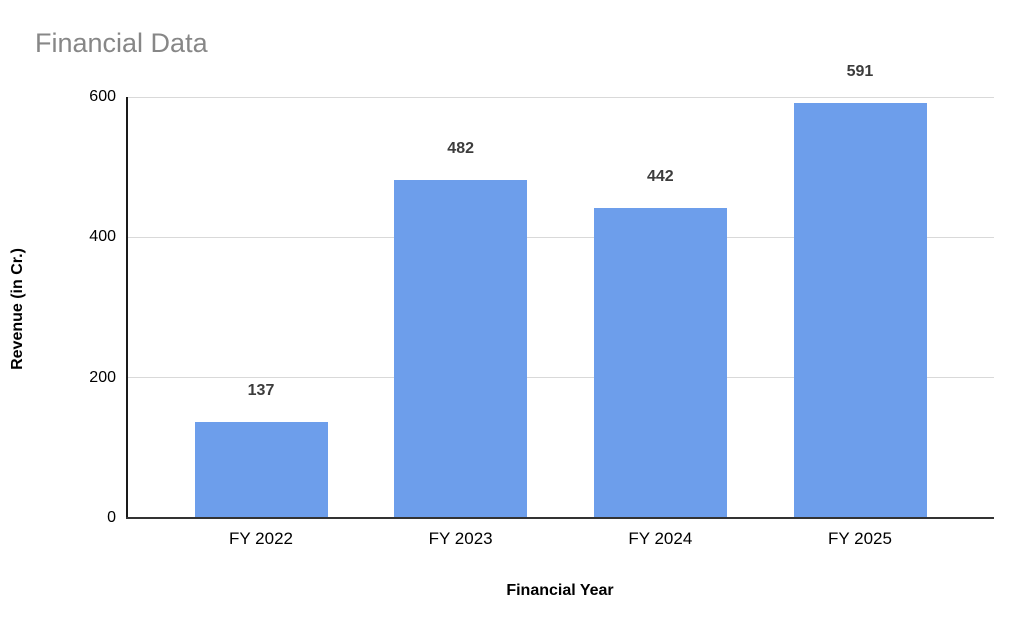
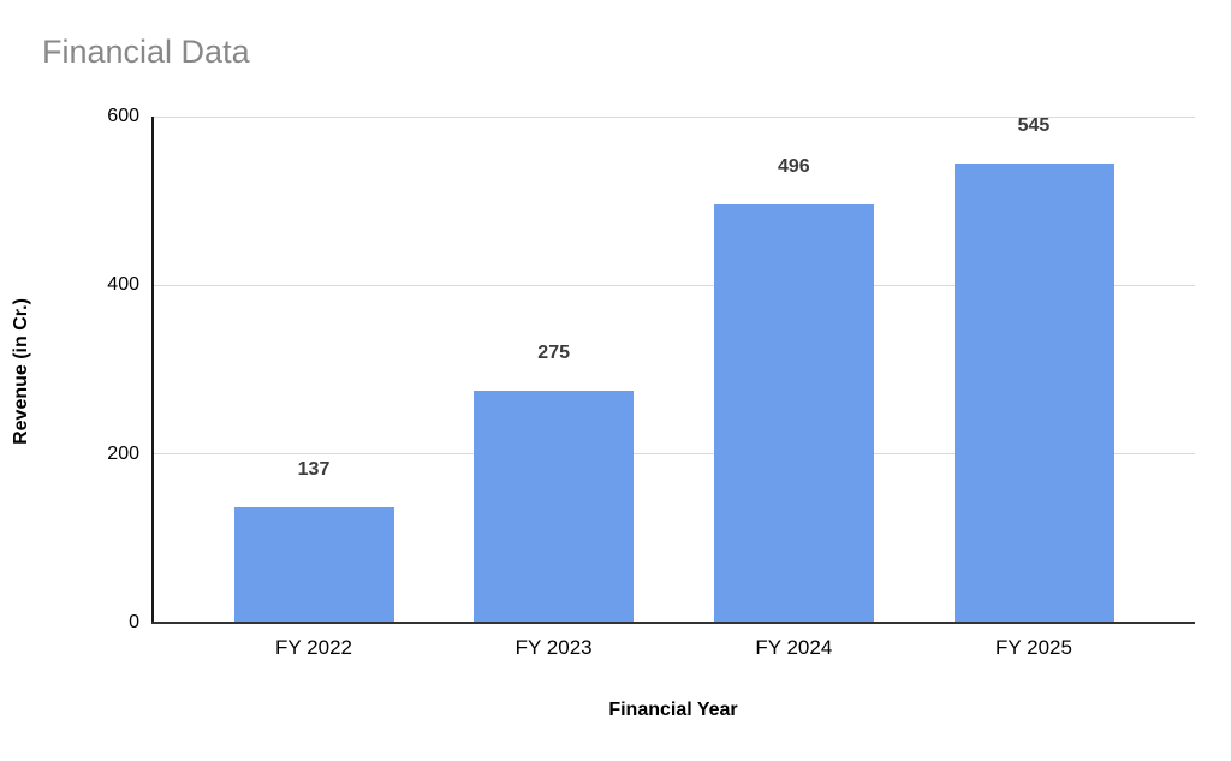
FY 2023: 482 -> 275
FY 2024: 442 -> 496
FY 2025: 591 -> 545
